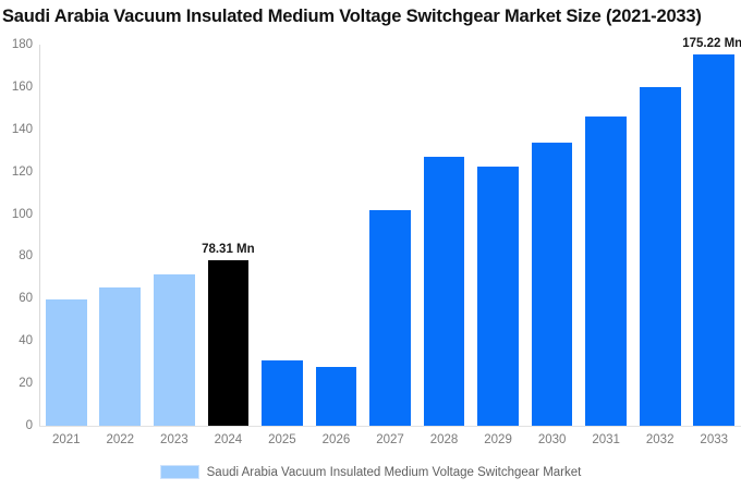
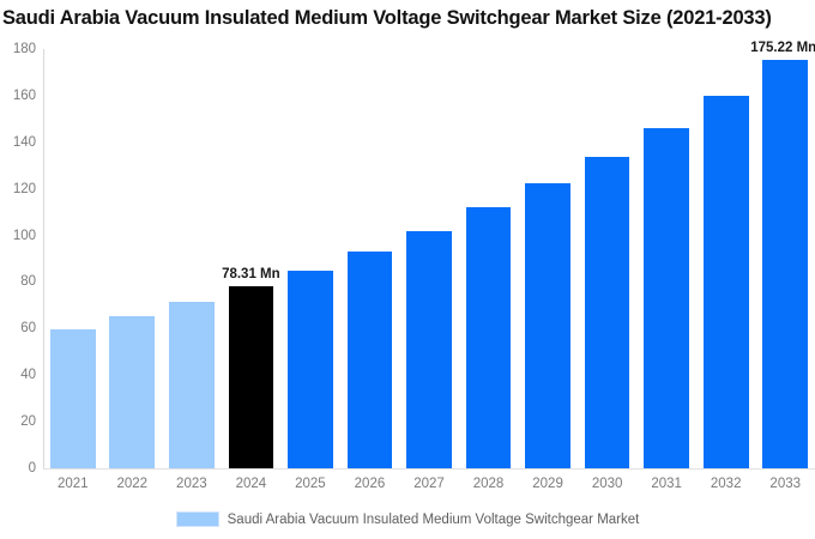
2025: 31 -> 85
2026: 28 -> 93
2028: 127 -> 112
